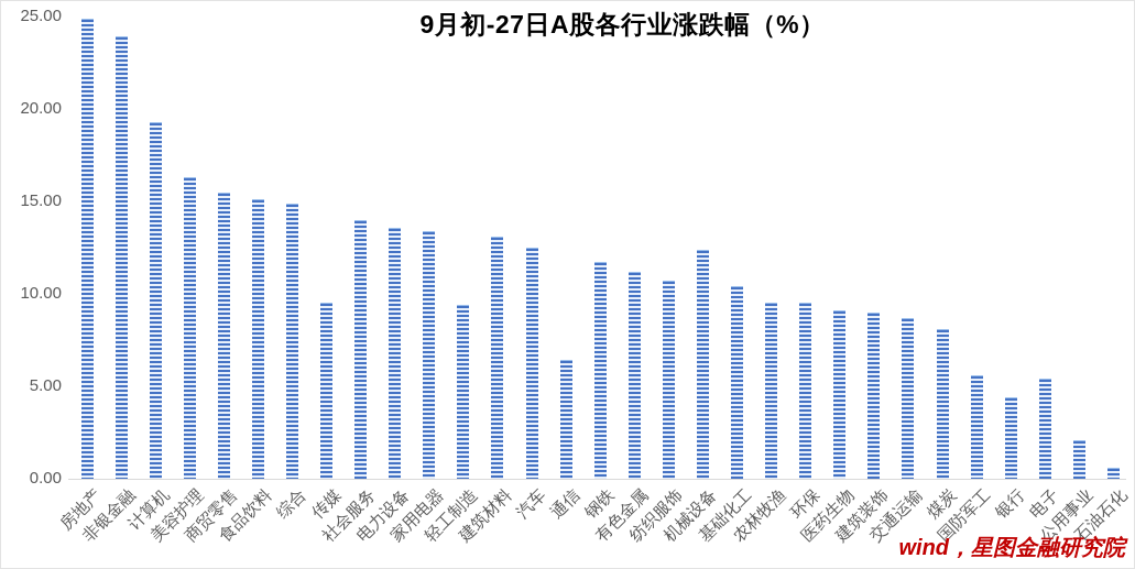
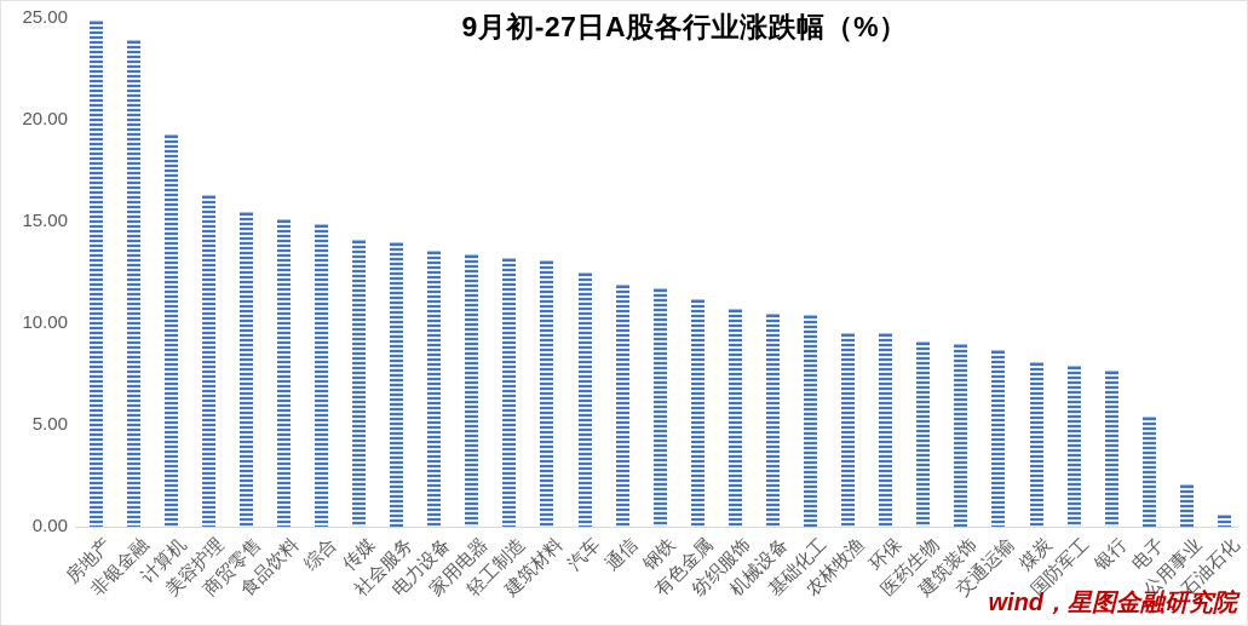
传媒: 9.5 -> 14.1
轻工制造: 9.4 -> 13.2
通信: 6.4 -> 11.9
机械设备: 12.4 -> 10.5
国防军工: 5.6 -> 7.9
银行: 4.4 -> 7.7
